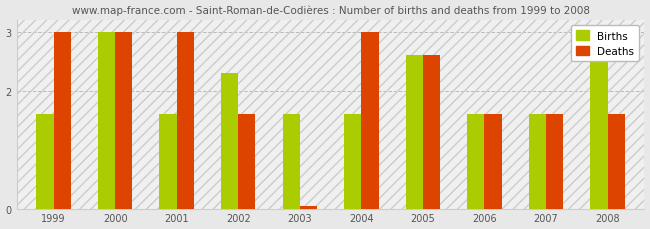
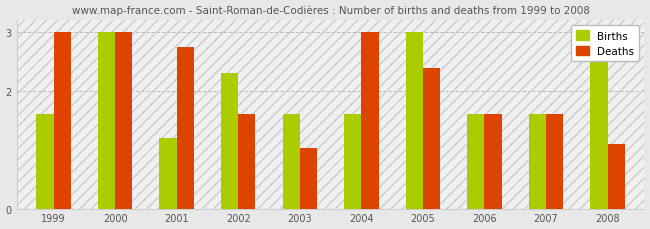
Births/2001: 1.6 -> 1.2
Deaths/2001: 3.00 -> 2.74
Deaths/2003: 0.04 -> 1.02
Births/2005: 2.6 -> 3.0
Deaths/2005: 2.60 -> 2.38
Deaths/2008: 1.60 -> 1.10
